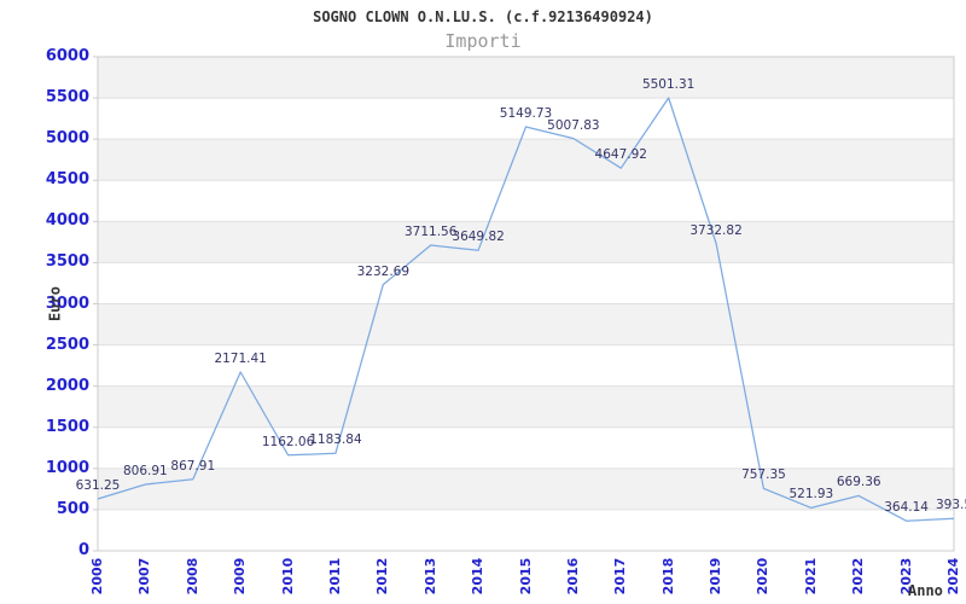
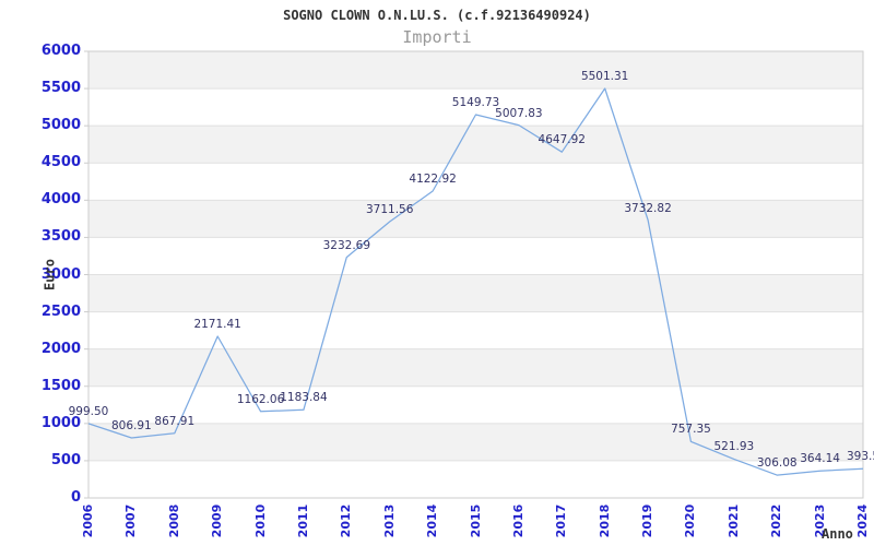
2006: 631.25 -> 999.50
2014: 3649.82 -> 4122.92
2022: 669.36 -> 306.08
